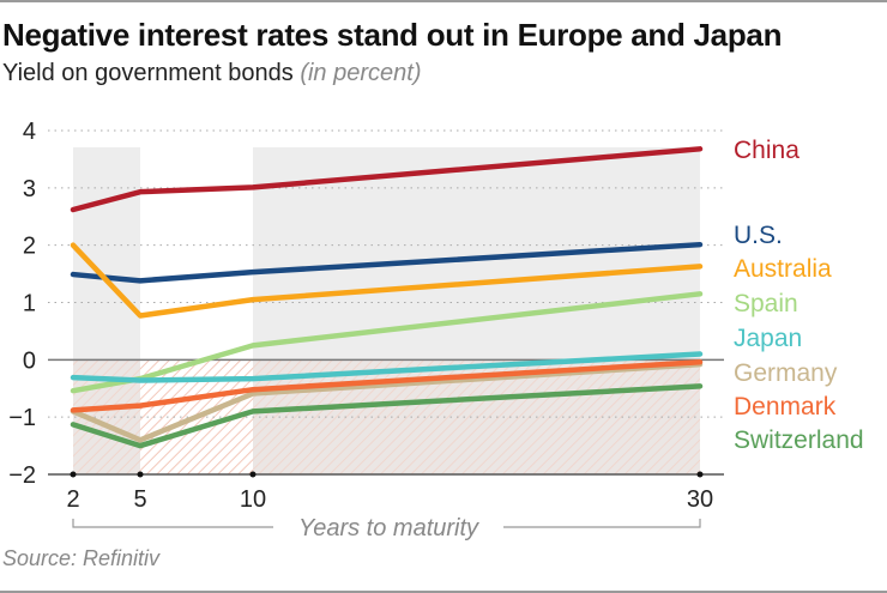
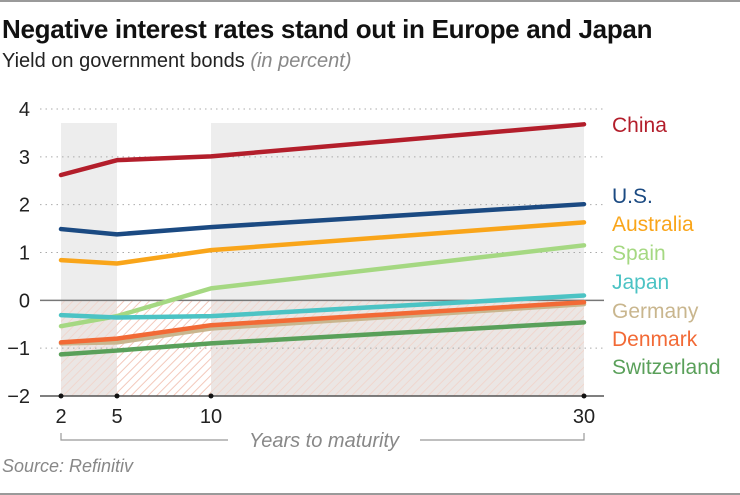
Australia/2: 2.0 -> 0.8
Germany/5: -1.4 -> -0.9
Switzerland/5: -1.5 -> -1.1
